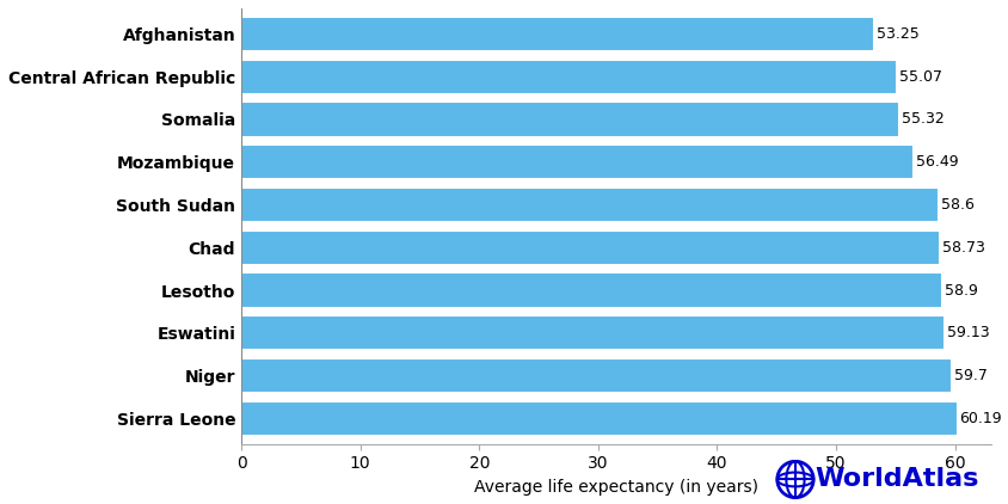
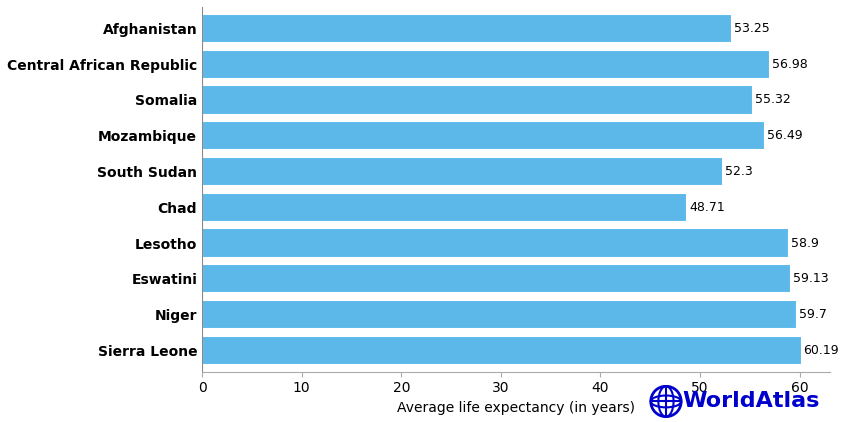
Central African Republic: 55.07 -> 56.98
South Sudan: 58.6 -> 52.3
Chad: 58.73 -> 48.71
